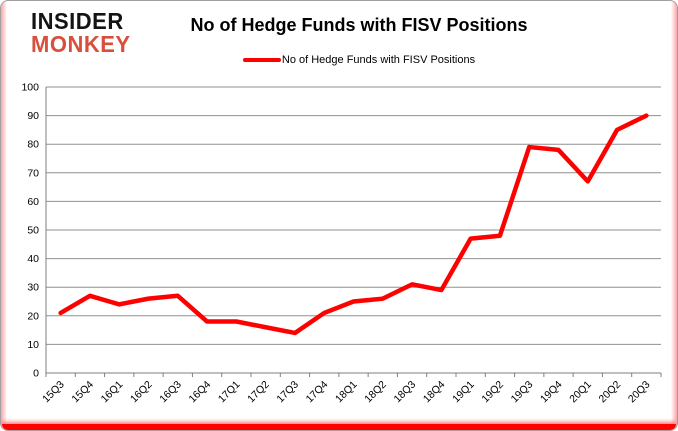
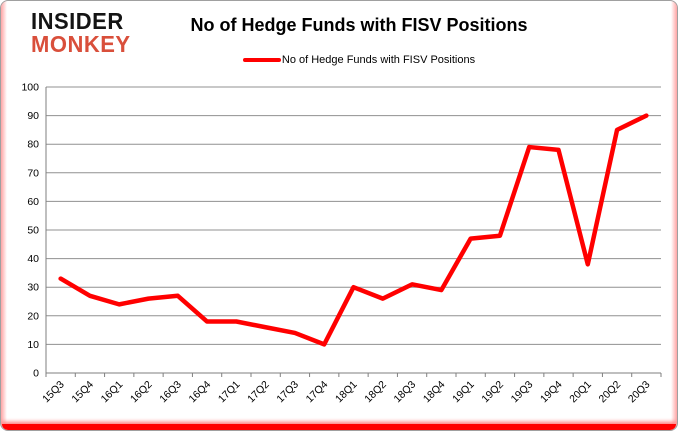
15Q3: 21 -> 33
17Q4: 21 -> 10
18Q1: 25 -> 30
20Q1: 67 -> 38
